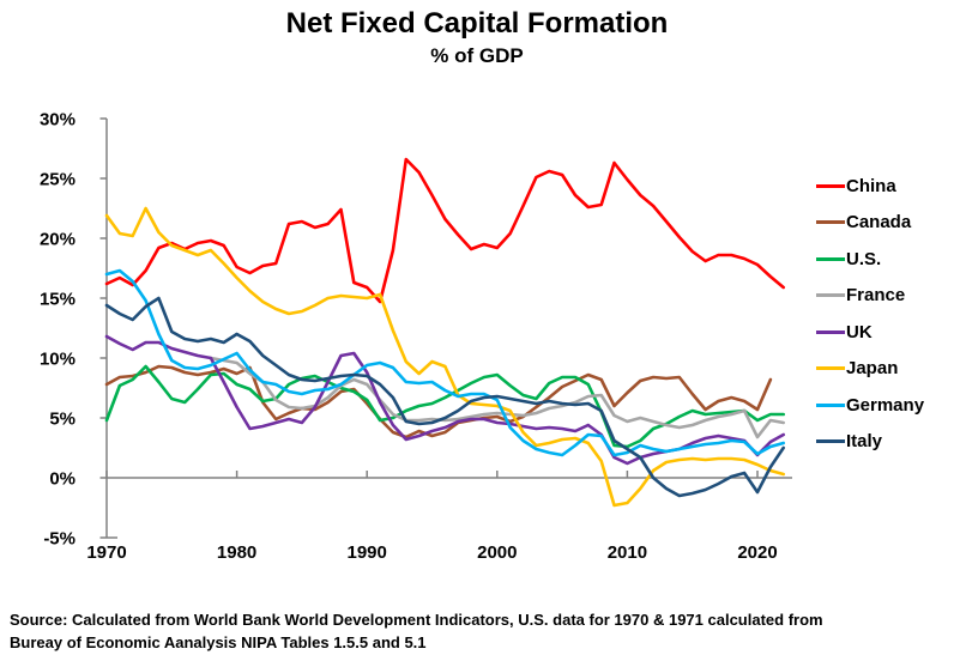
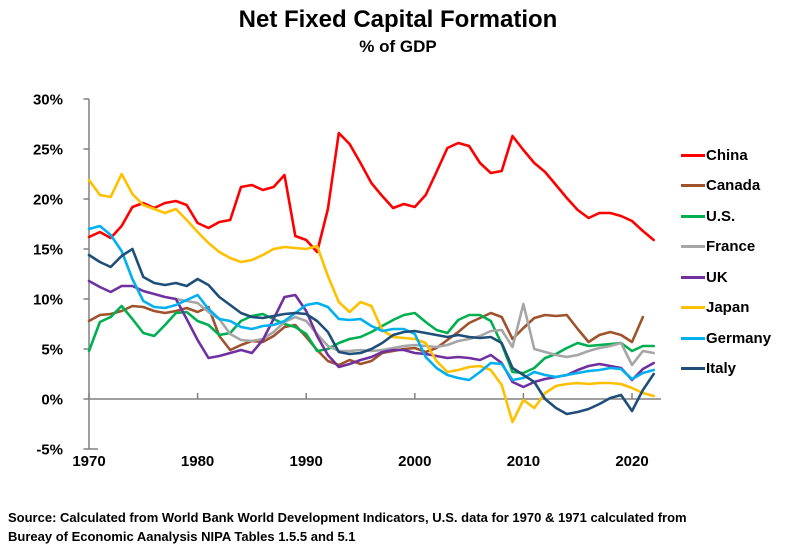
France/2010: 4.7% -> 9.5%
Japan/2010: -2.1% -> -0.1%
